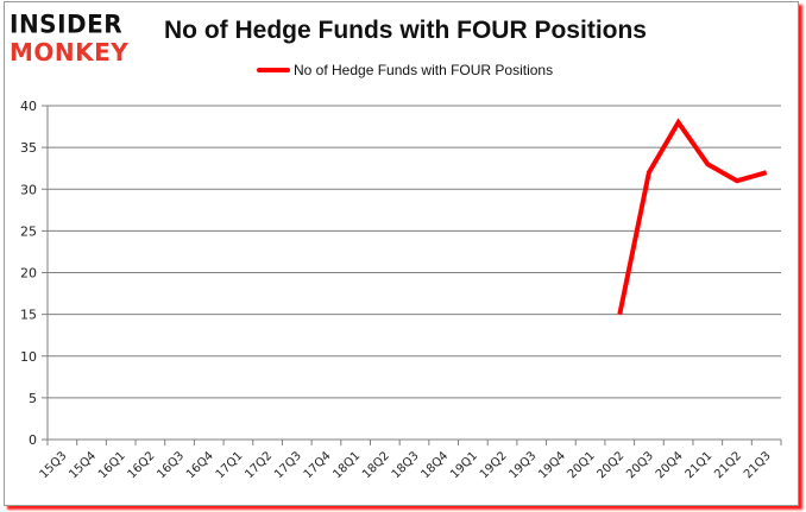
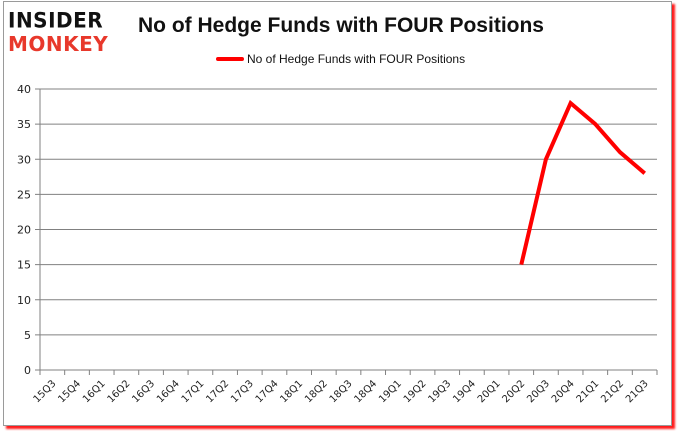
20Q3: 32 -> 30
21Q1: 33 -> 35
21Q3: 32 -> 28
